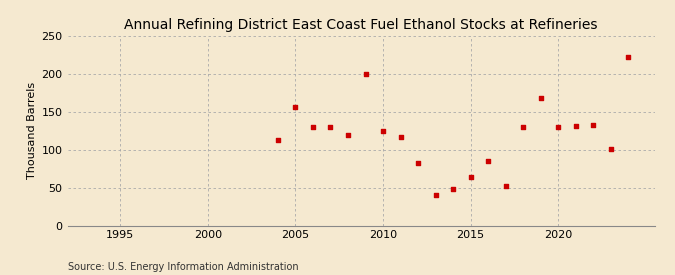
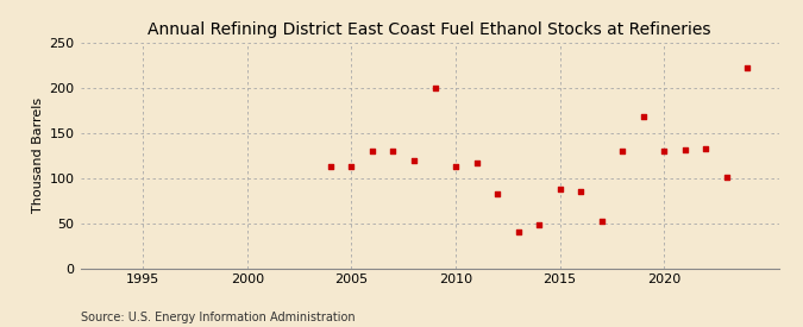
2005: 156 -> 113
2010: 124 -> 112
2015: 64 -> 87
